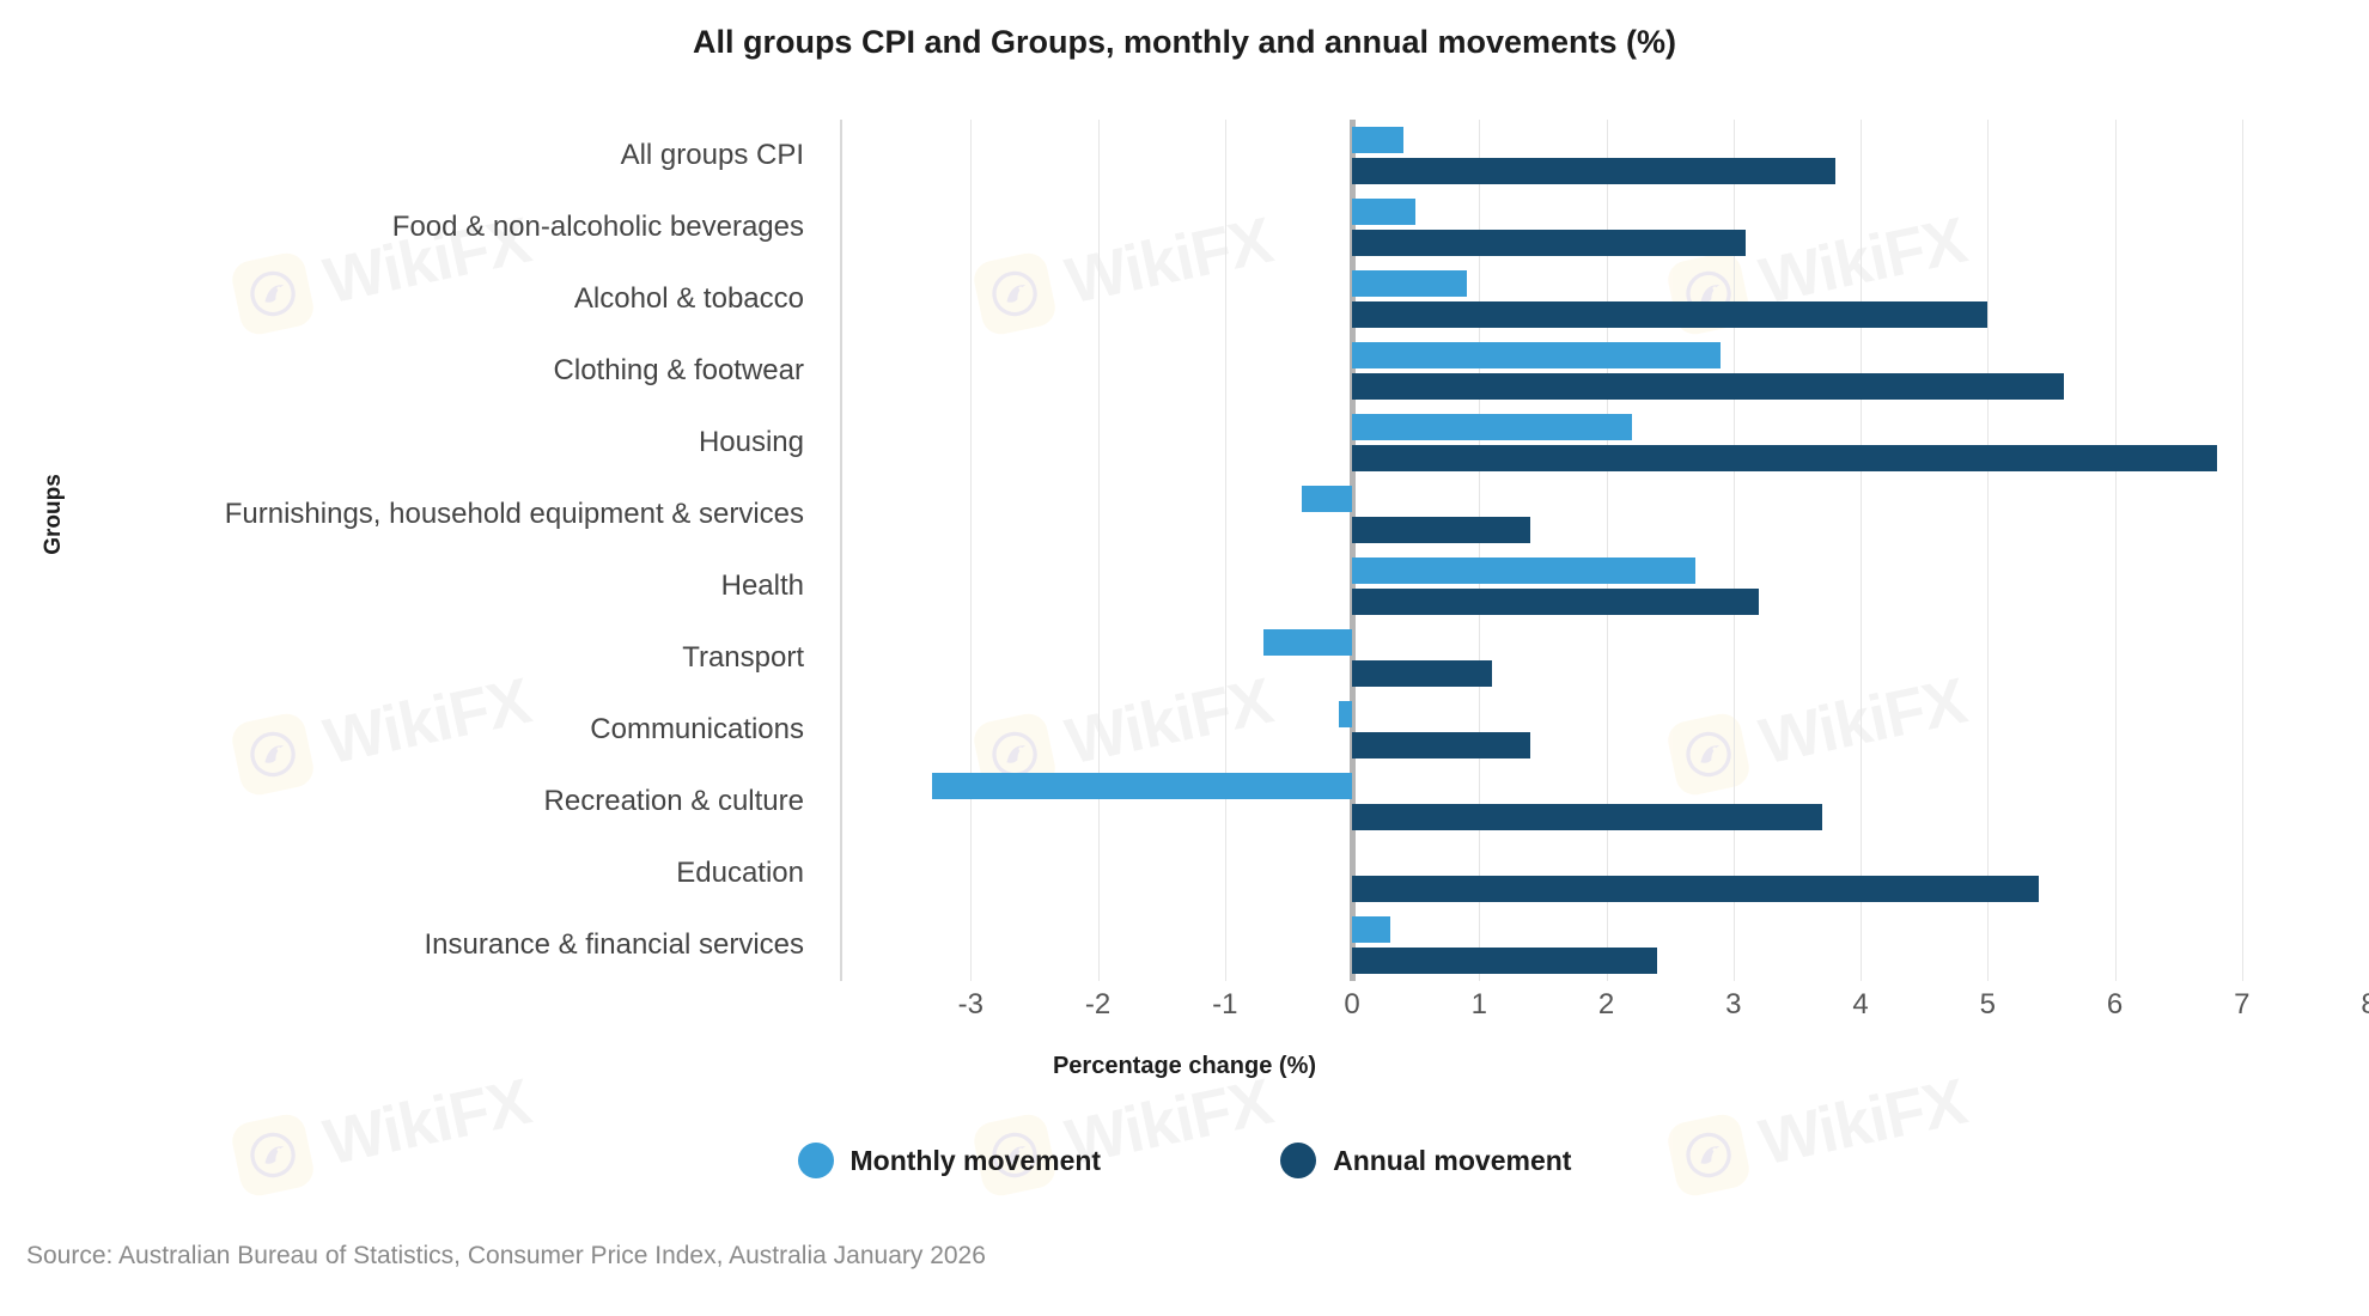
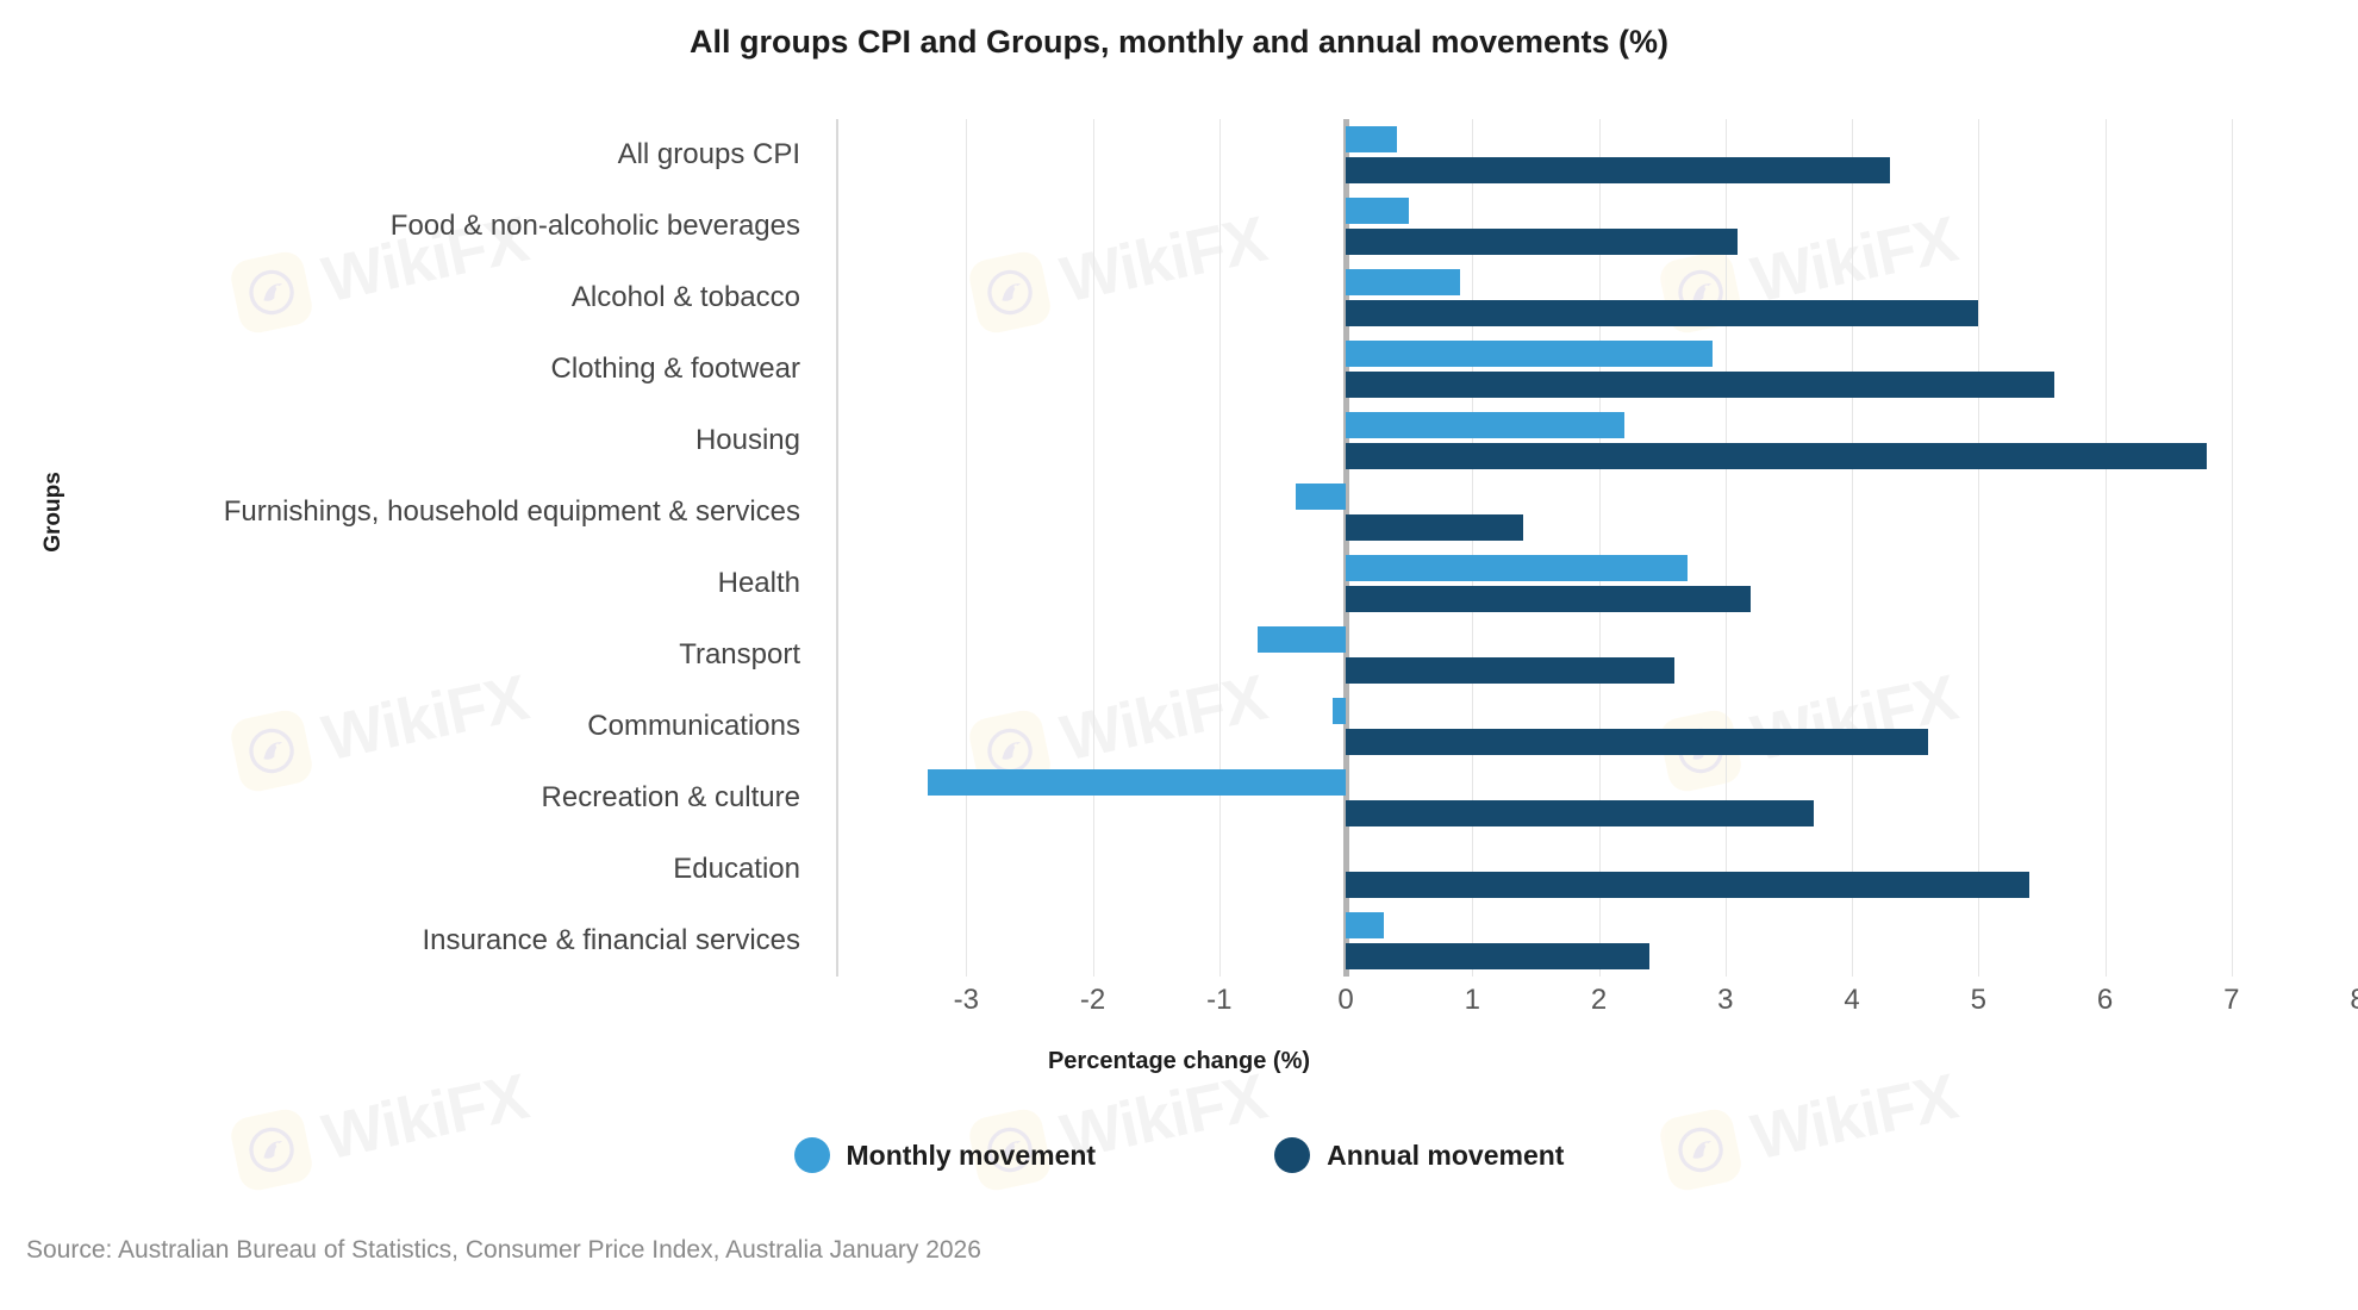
Annual movement/All groups CPI: 3.8 -> 4.3
Annual movement/Transport: 1.1 -> 2.6
Annual movement/Communications: 1.4 -> 4.6
